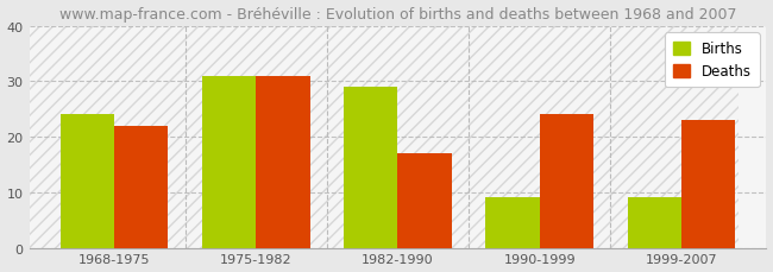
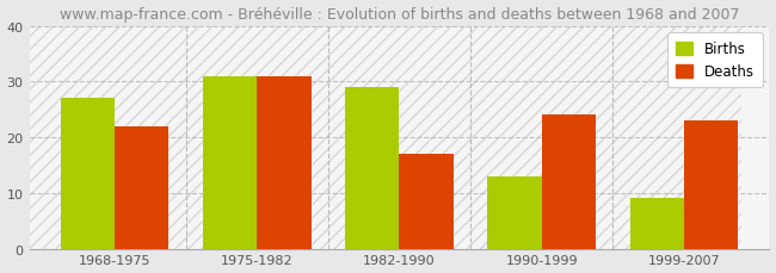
Births/1968-1975: 24 -> 27
Births/1990-1999: 9 -> 13
